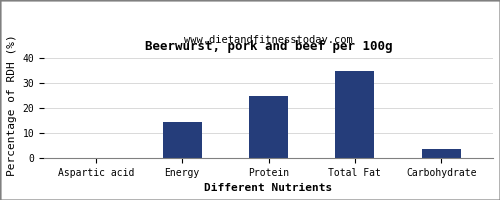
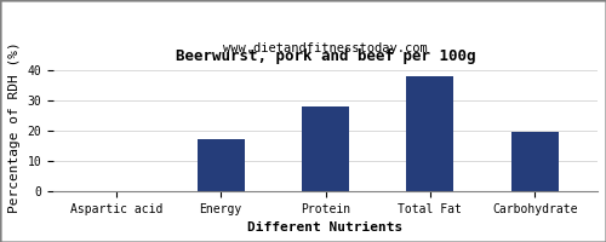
Energy: 14.5 -> 17.0
Protein: 25.0 -> 28.0
Total Fat: 35.0 -> 38.0
Carbohydrate: 3.5 -> 19.5
